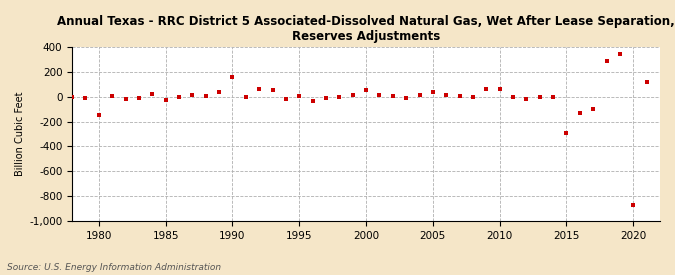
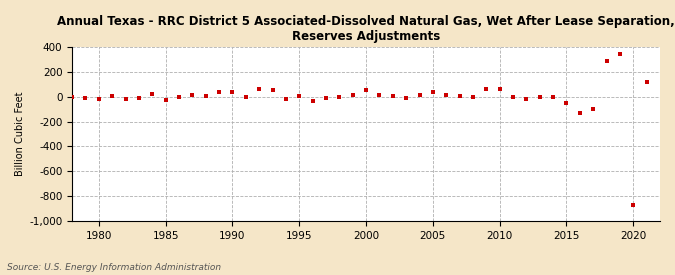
1980: -150 -> -20
1990: 160 -> 40
2015: -290 -> -50
